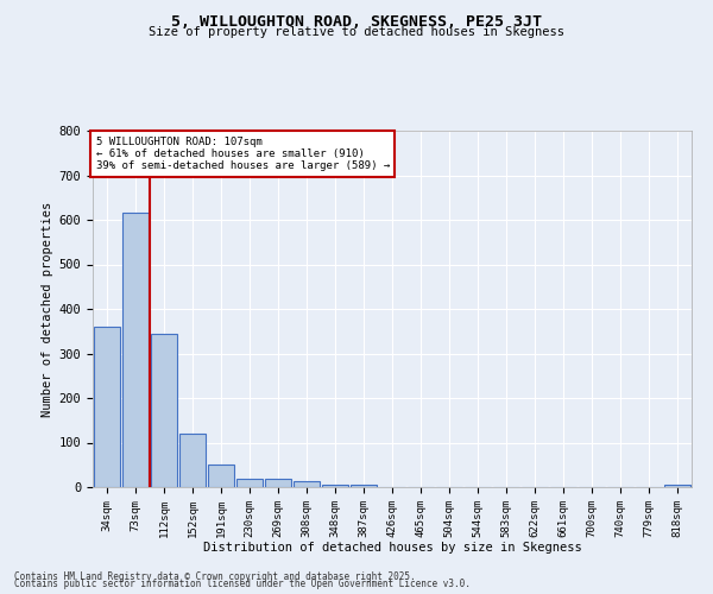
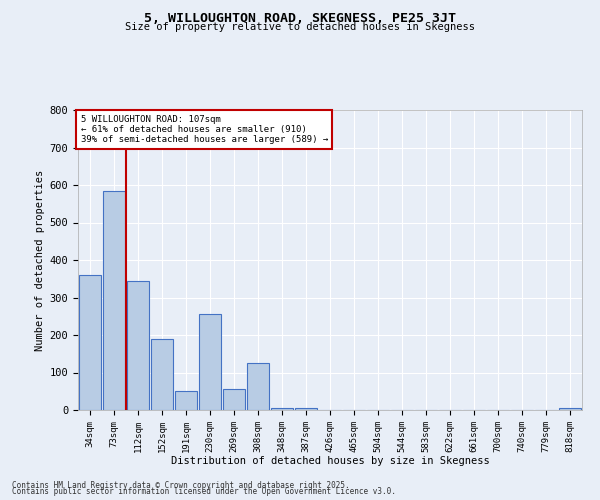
73sqm: 615 -> 585
152sqm: 120 -> 190
230sqm: 20 -> 255
269sqm: 18 -> 55
308sqm: 13 -> 125
